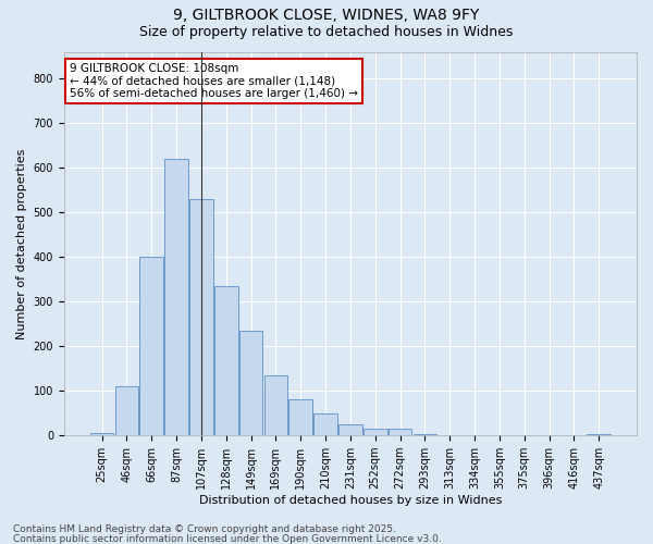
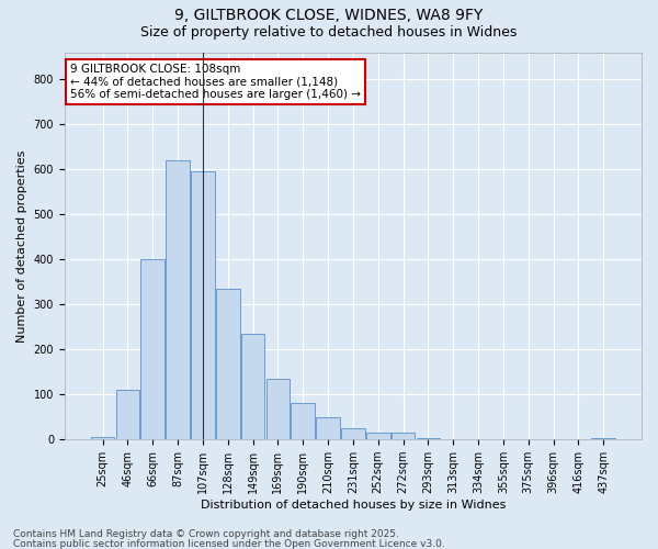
107sqm: 530 -> 595
